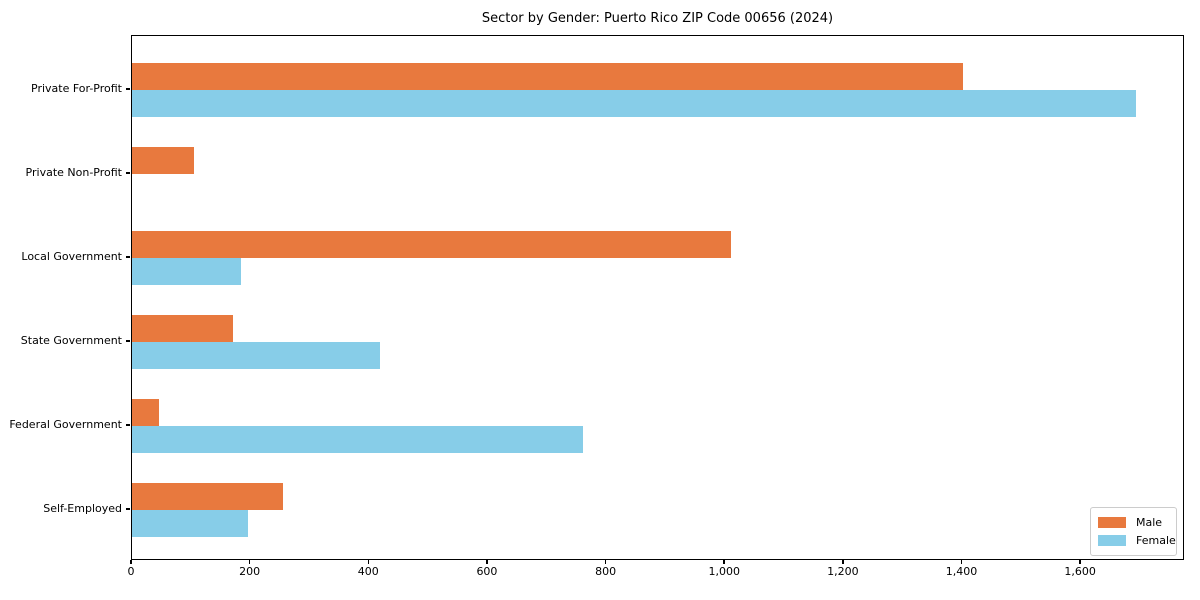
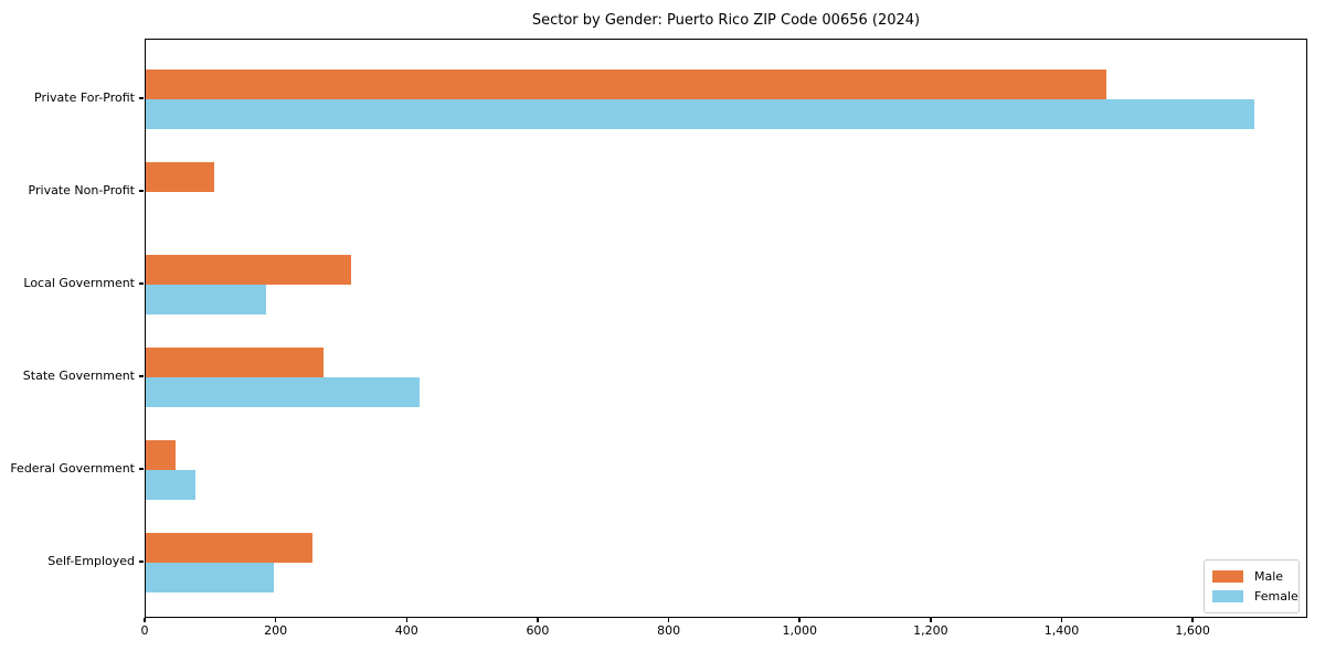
Male/Private For-Profit: 1400 -> 1470
Male/Local Government: 1010 -> 310
Male/State Government: 170 -> 270
Female/Federal Government: 760 -> 80
